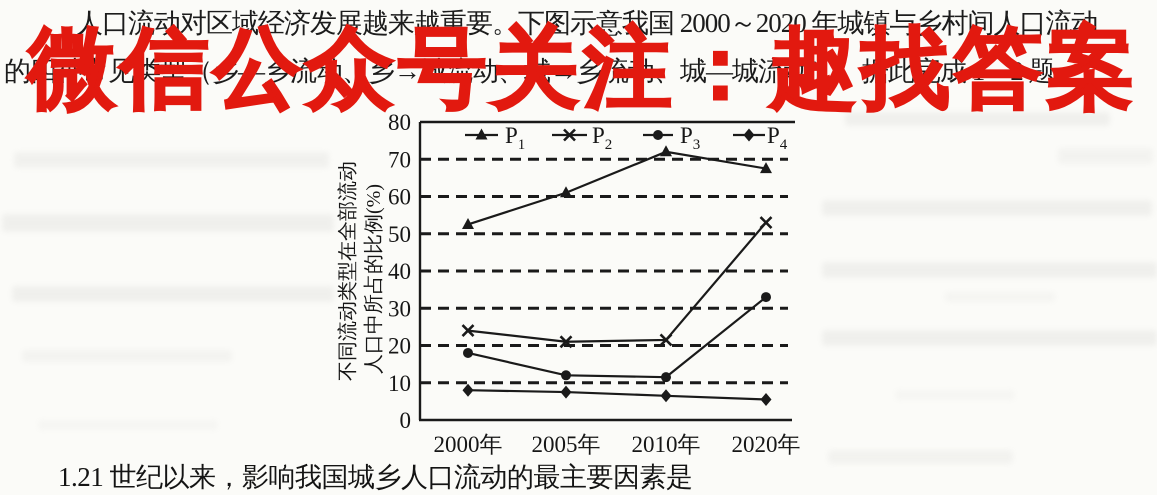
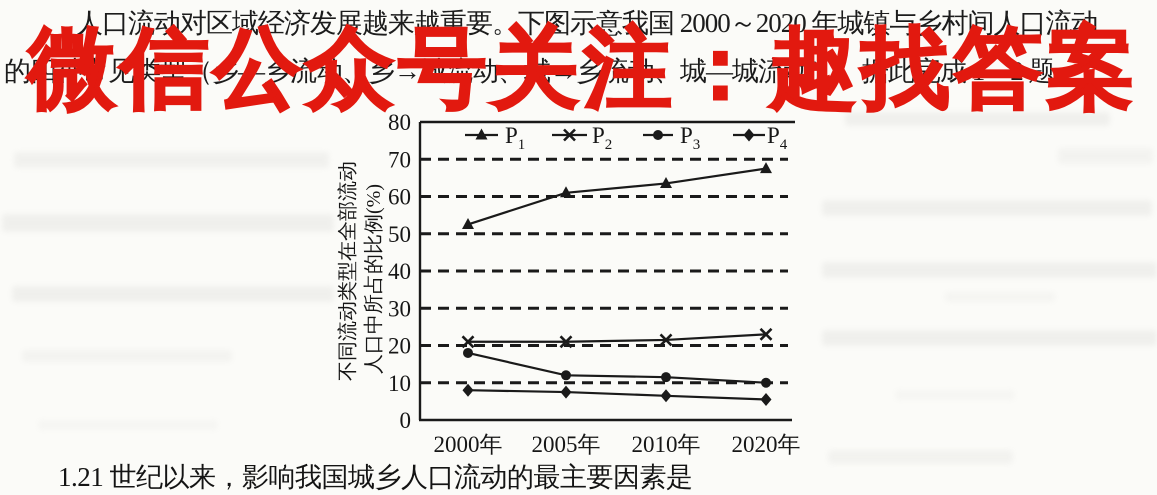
P2/2000年: 24 -> 21
P1/2010年: 72 -> 64
P2/2020年: 53 -> 23
P3/2020年: 33 -> 10
